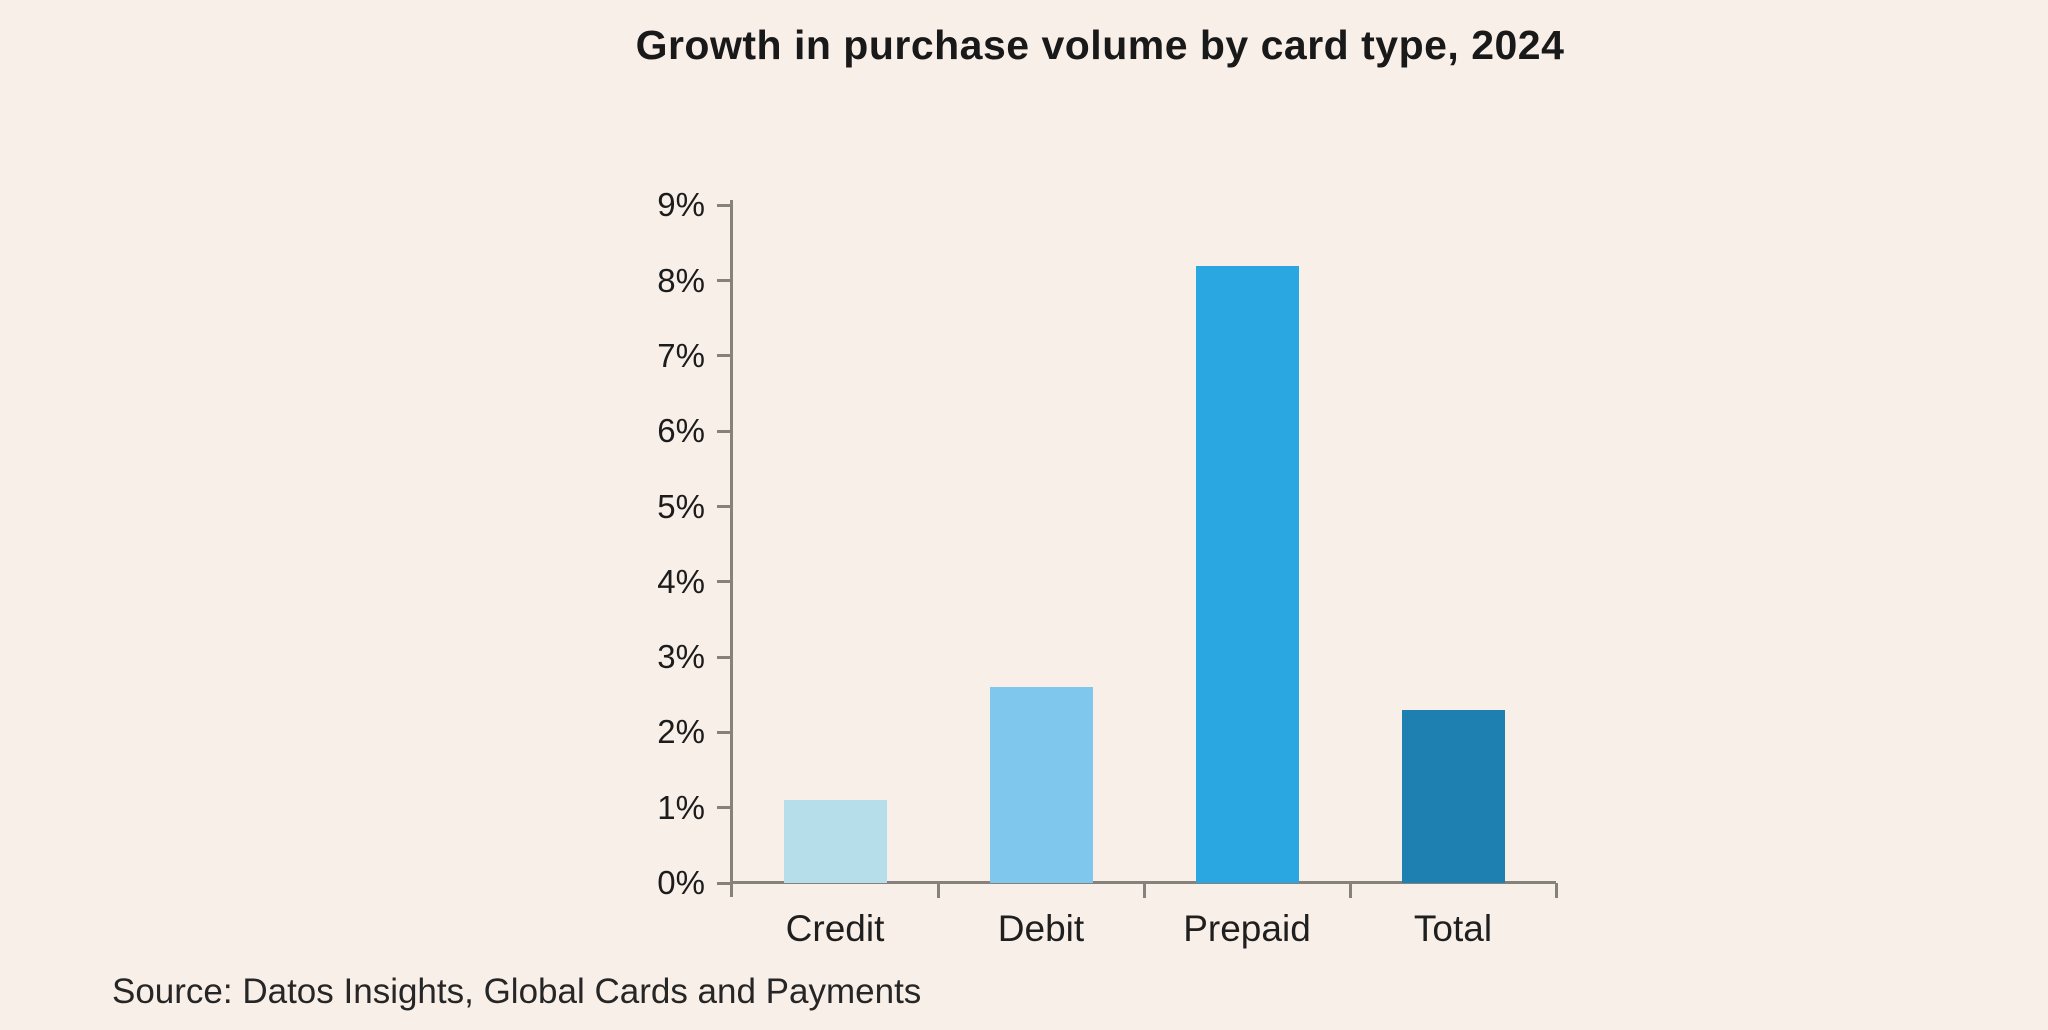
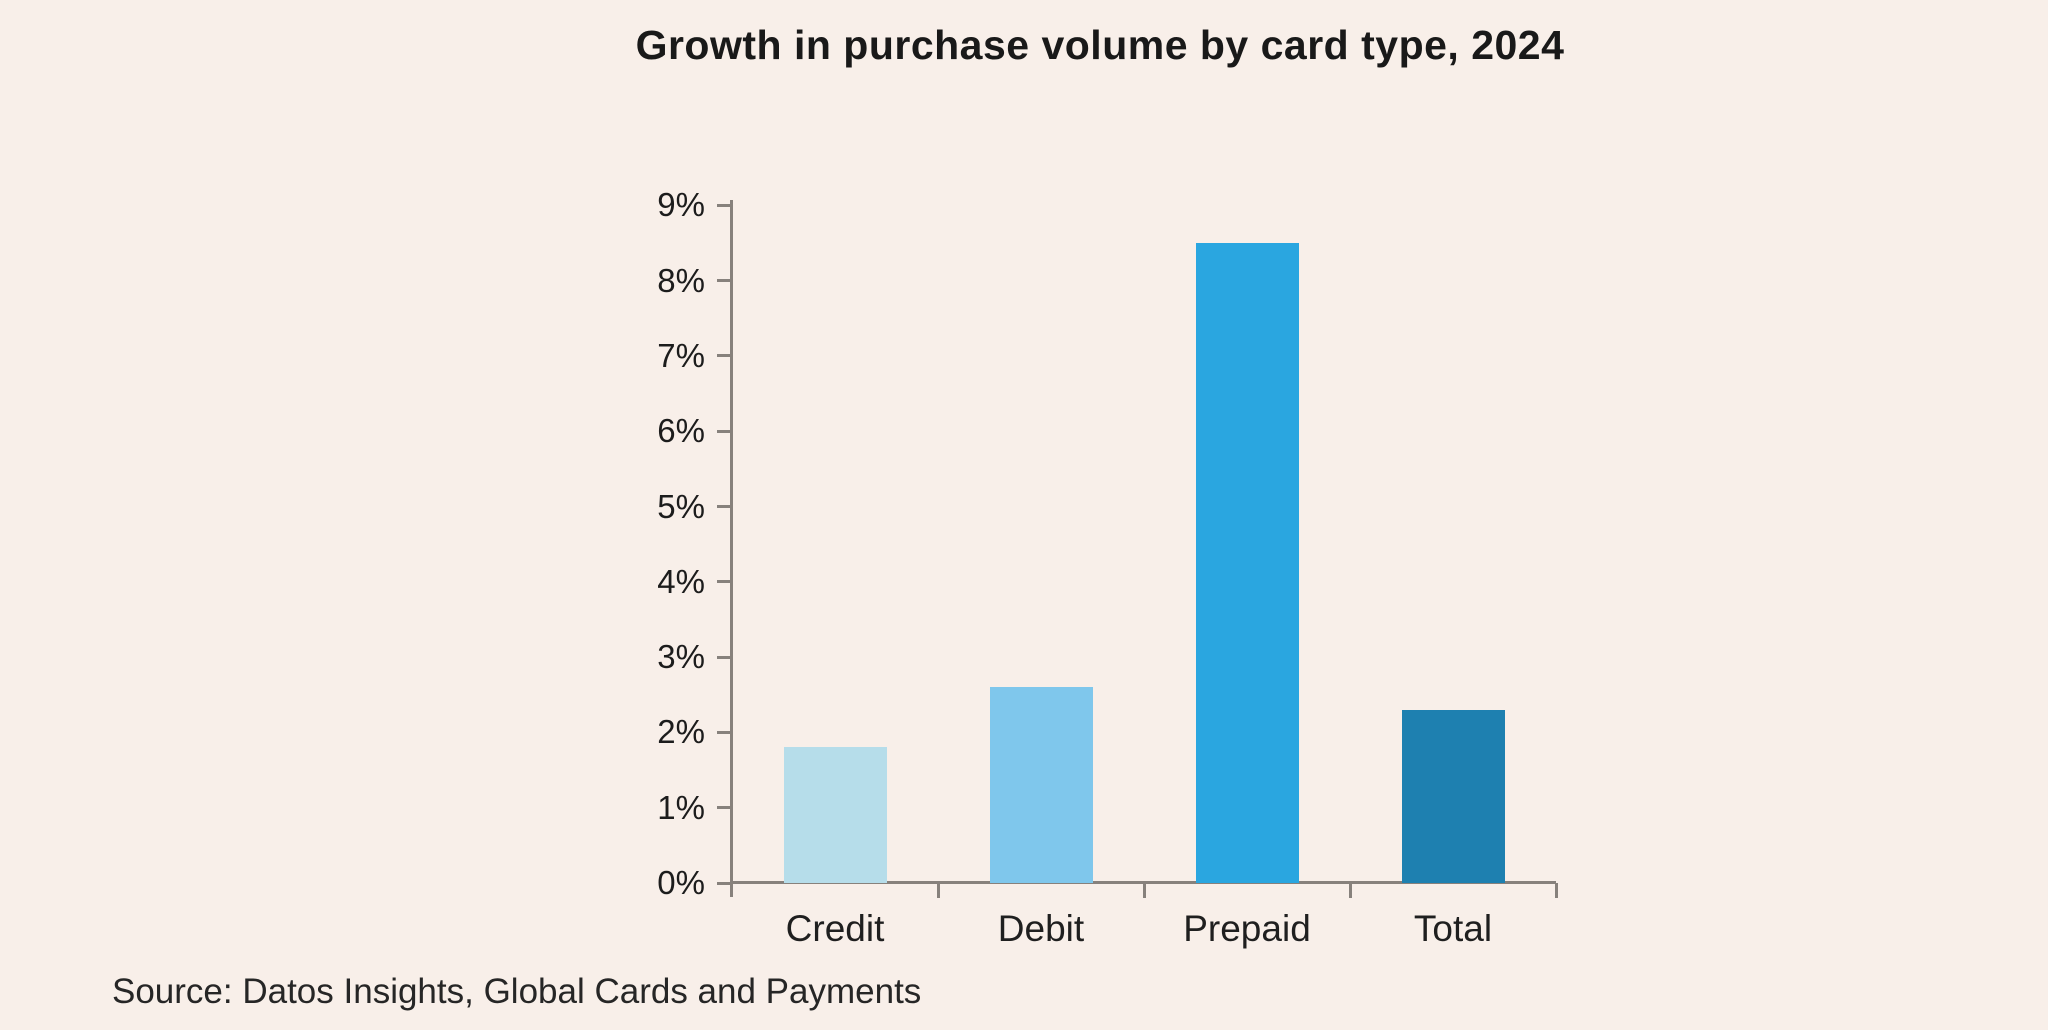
Credit: 1.1% -> 1.8%
Prepaid: 8.2% -> 8.5%
